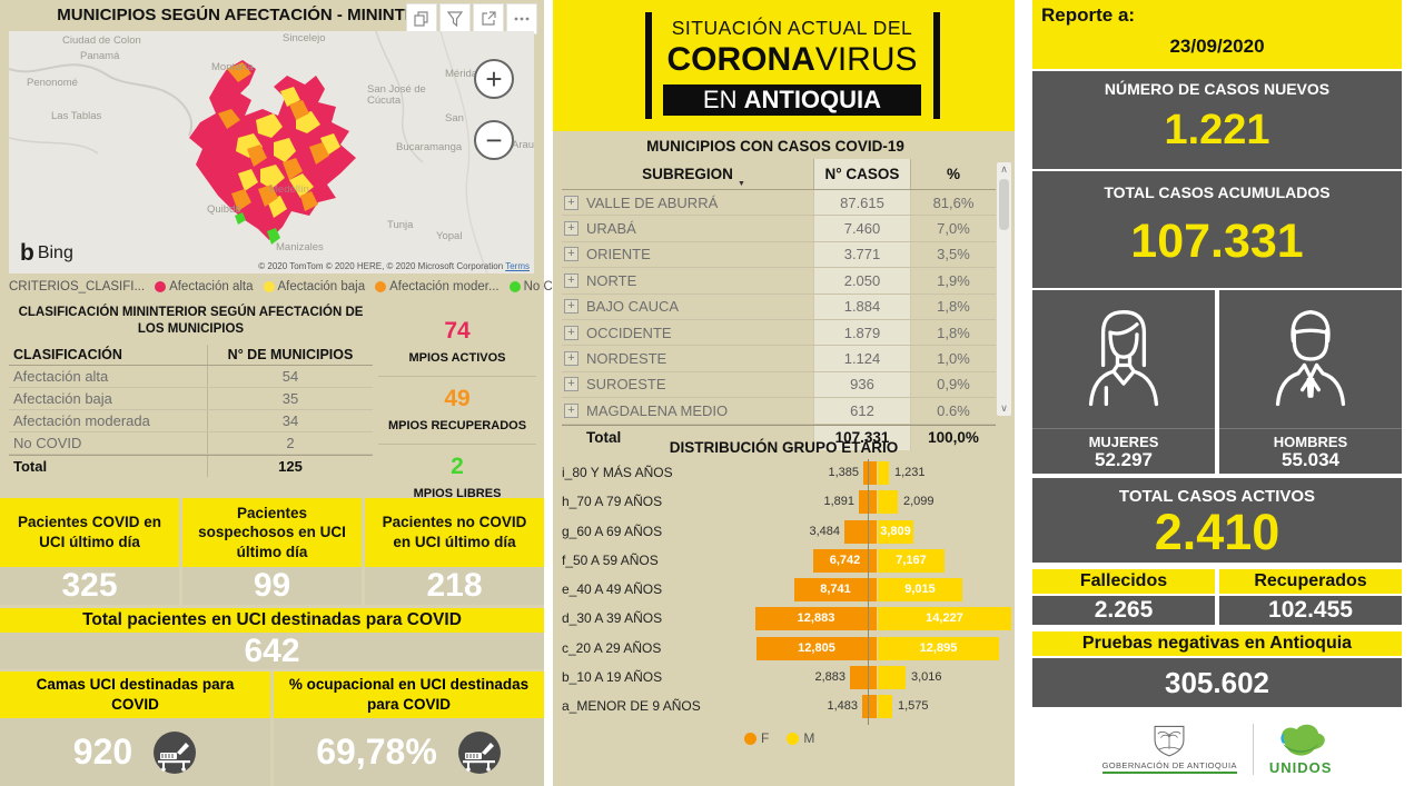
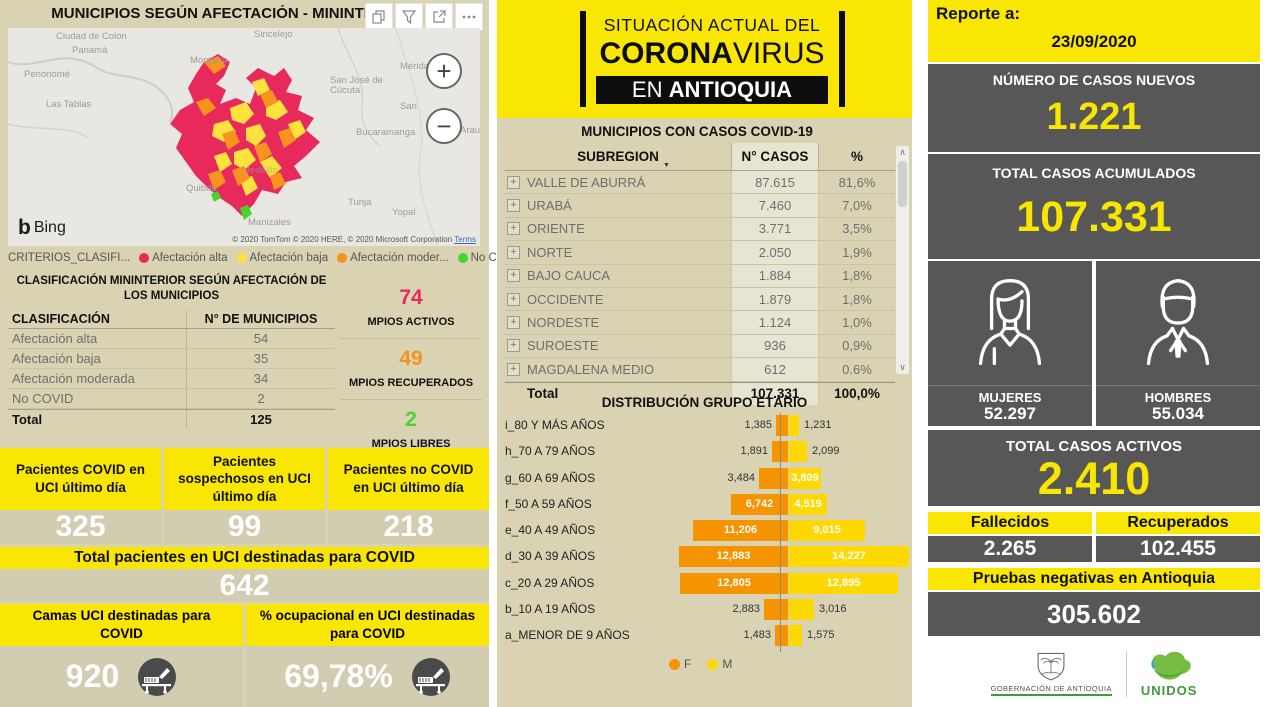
DISTRIBUCIÓN GRUPO ETÁRIO/M/f_50 A 59 AÑOS: 7,167 -> 4,519
DISTRIBUCIÓN GRUPO ETÁRIO/F/e_40 A 49 AÑOS: 8,741 -> 11,206
